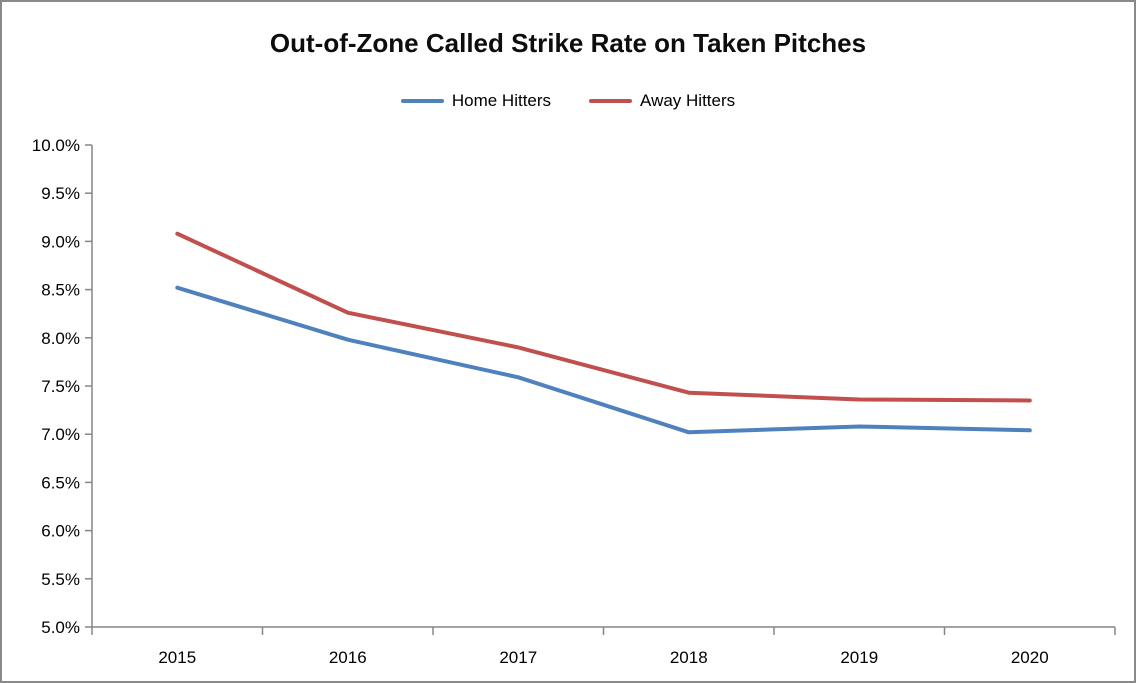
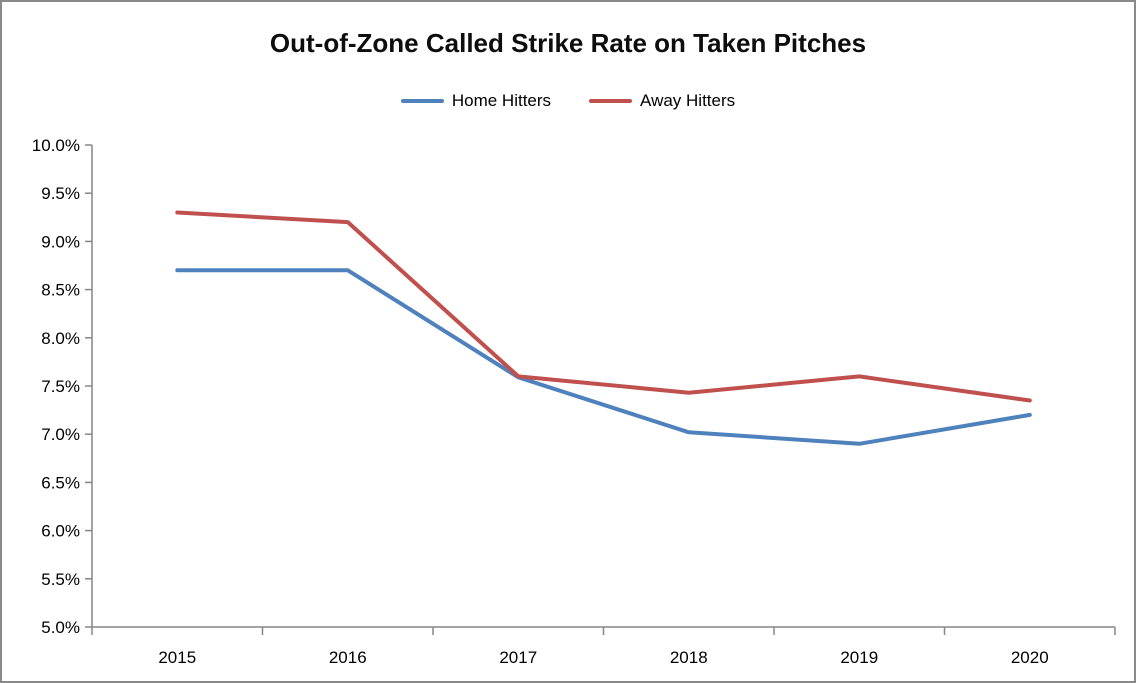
Home Hitters/2015: 8.5% -> 8.7%
Away Hitters/2015: 9.1% -> 9.3%
Home Hitters/2016: 8.0% -> 8.7%
Away Hitters/2016: 8.3% -> 9.2%
Away Hitters/2017: 7.9% -> 7.6%
Home Hitters/2019: 7.1% -> 6.9%
Away Hitters/2019: 7.4% -> 7.6%
Home Hitters/2020: 7.0% -> 7.2%
